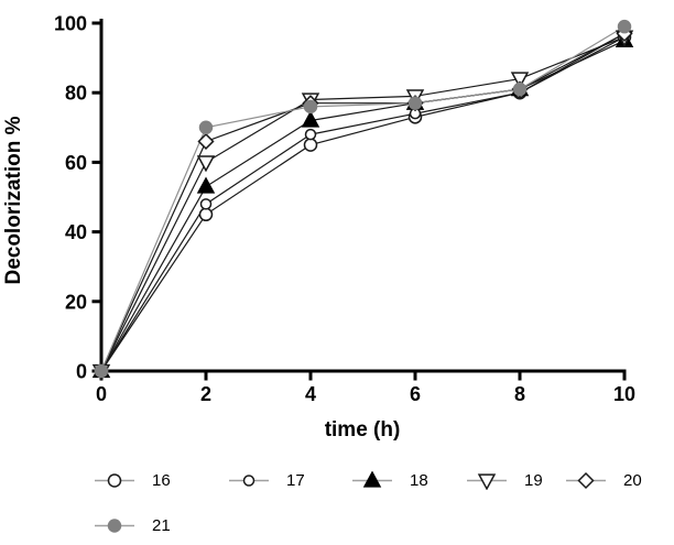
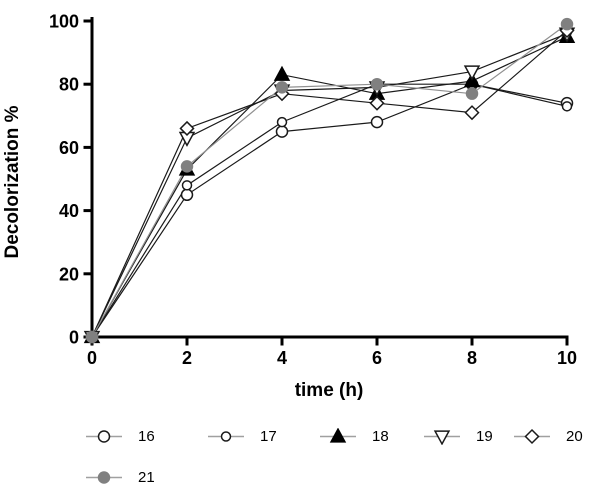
19/2: 60 -> 63
21/2: 70 -> 54
18/4: 72 -> 83
21/4: 76 -> 79
16/6: 73 -> 68
17/6: 74 -> 80
20/6: 77 -> 74
21/6: 77 -> 80
20/8: 81 -> 71
21/8: 81 -> 77
16/10: 96 -> 74
17/10: 97 -> 73
